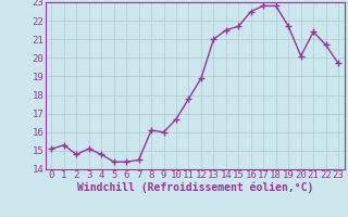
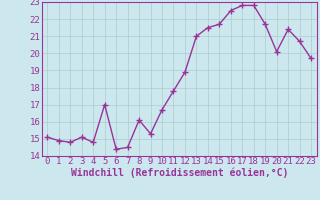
1: 15.3 -> 14.9
5: 14.4 -> 17.0
9: 16.0 -> 15.3
